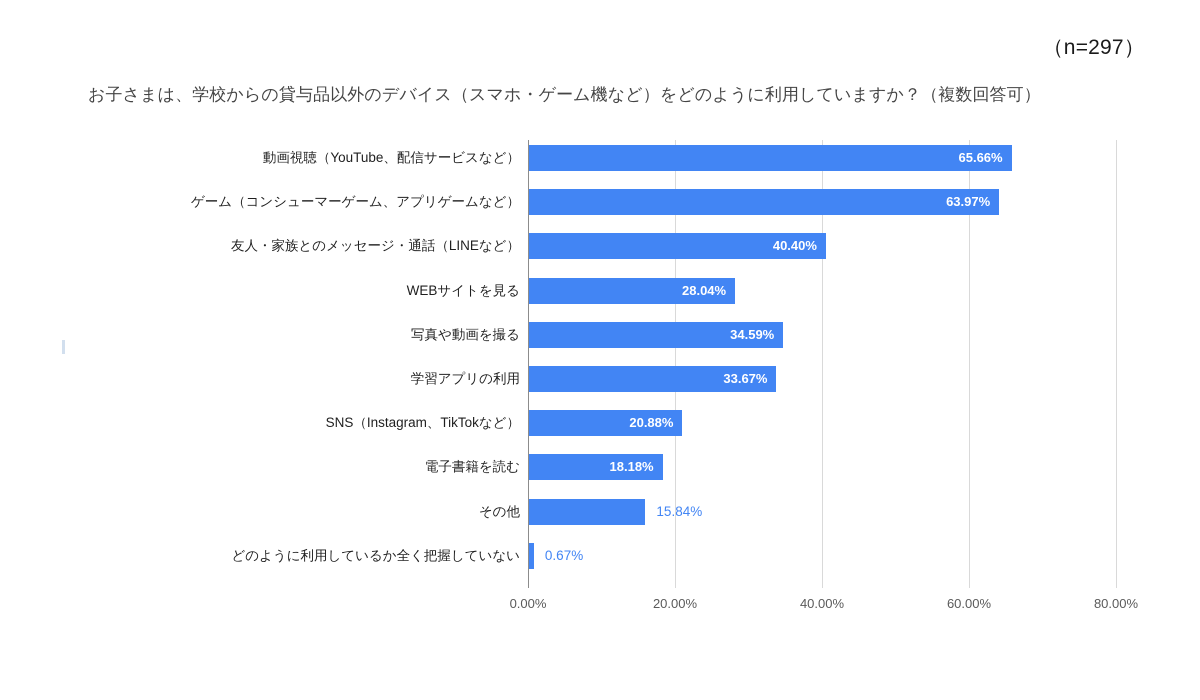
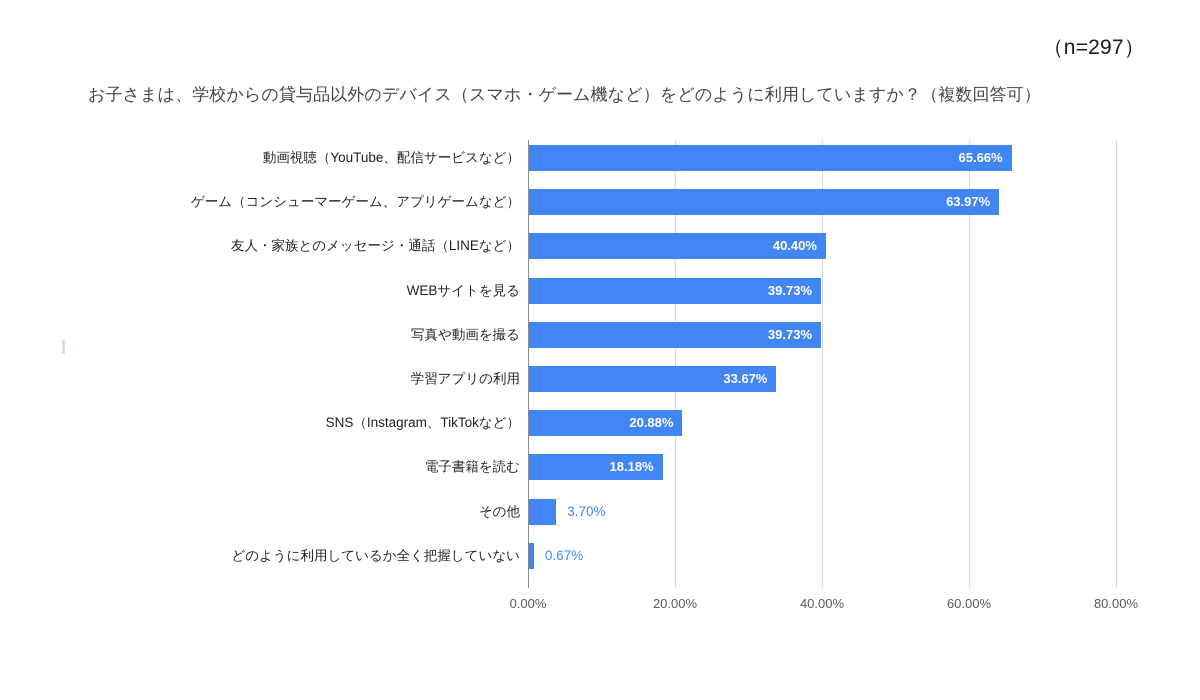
WEBサイトを見る: 28.04% -> 39.73%
写真や動画を撮る: 34.59% -> 39.73%
その他: 15.84% -> 3.70%
